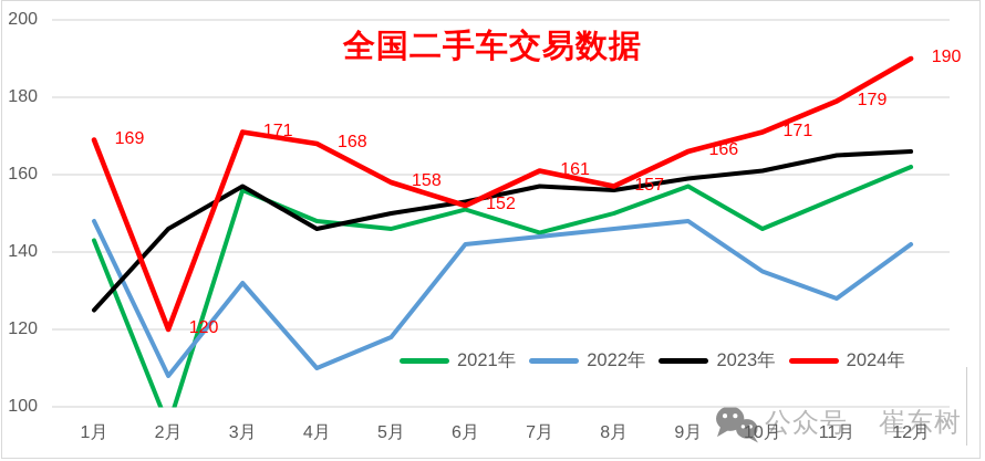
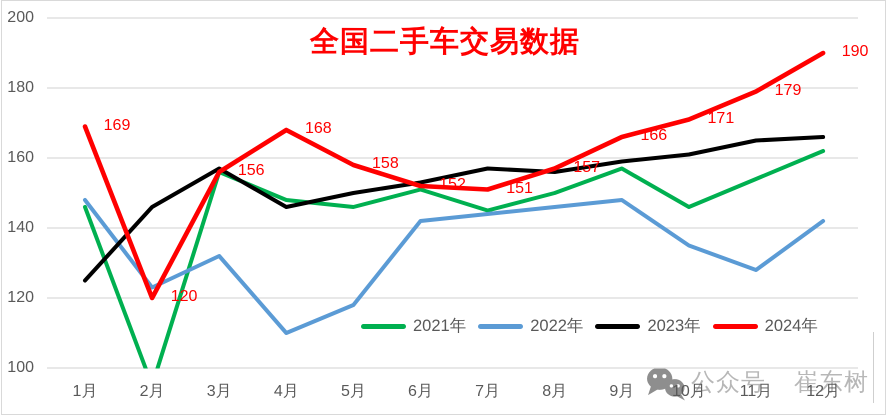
2021年/1月: 143 -> 146
2022年/2月: 108 -> 123
2024年/3月: 171 -> 156
2024年/7月: 161 -> 151
